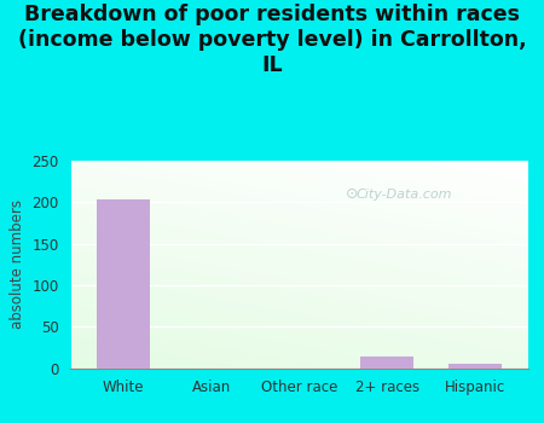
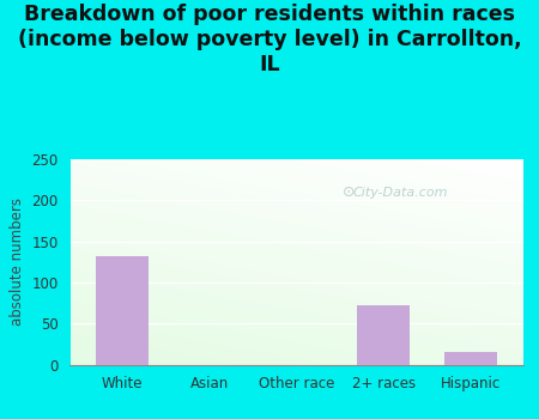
White: 203 -> 132
2+ races: 14 -> 72
Hispanic: 5 -> 16
